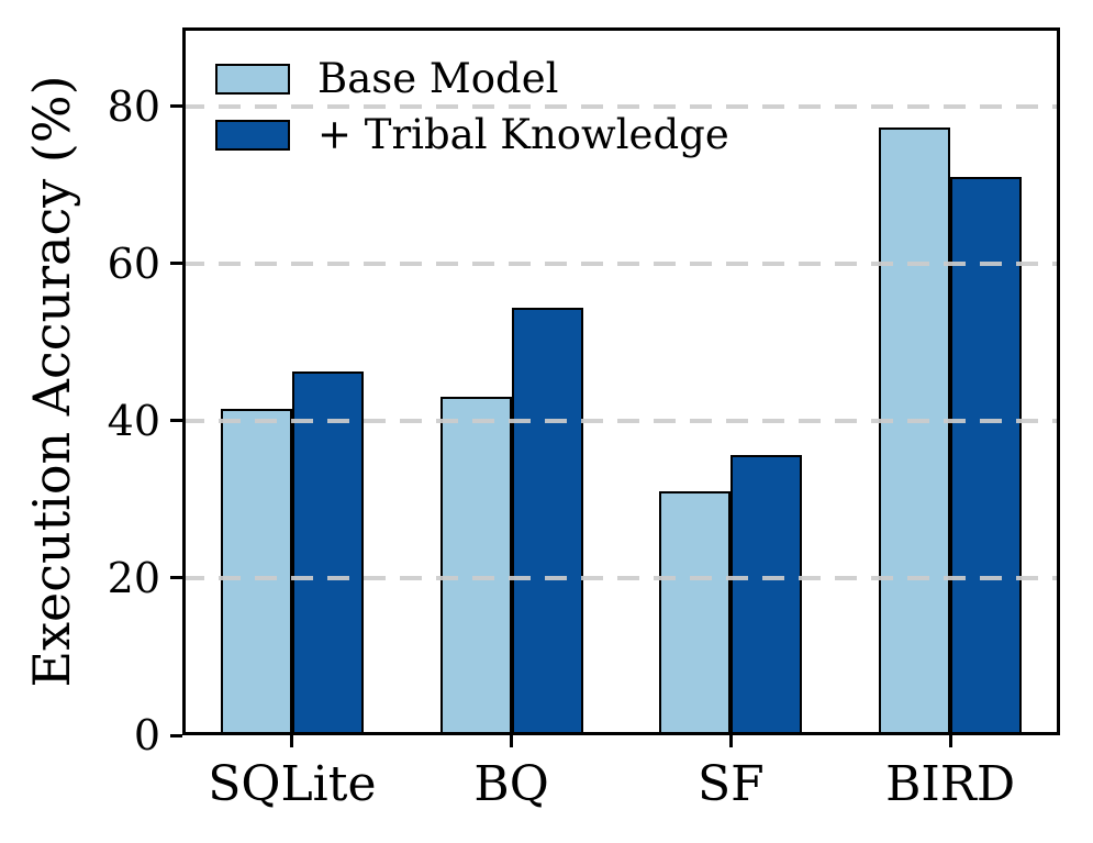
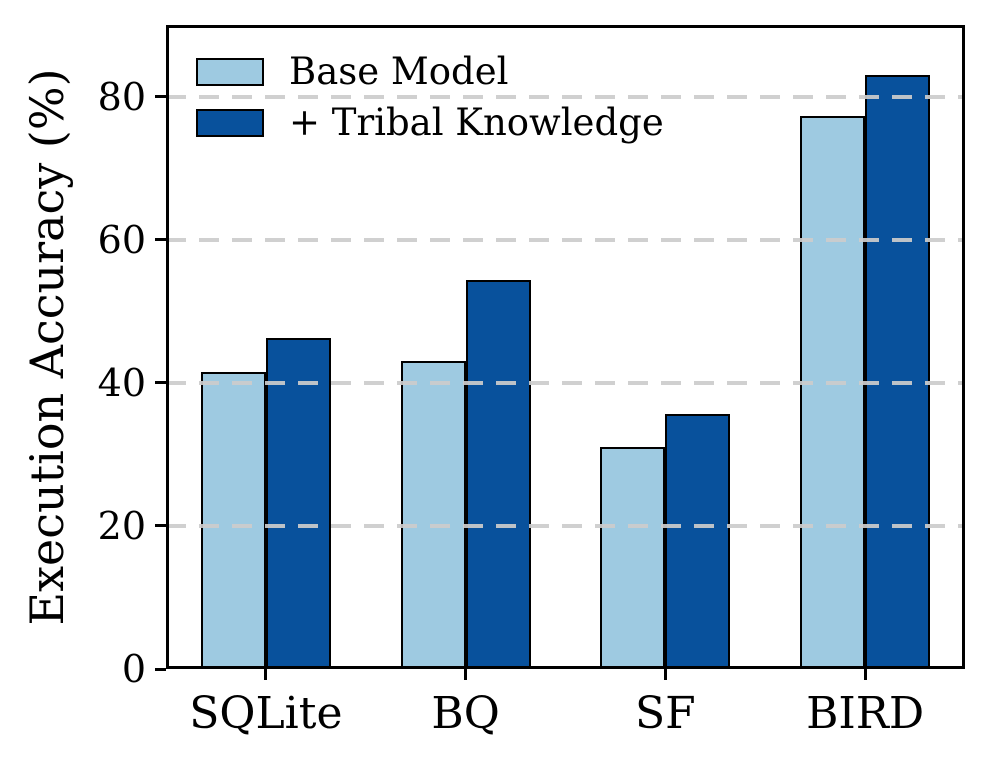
+ Tribal Knowledge/BIRD: 71 -> 83
